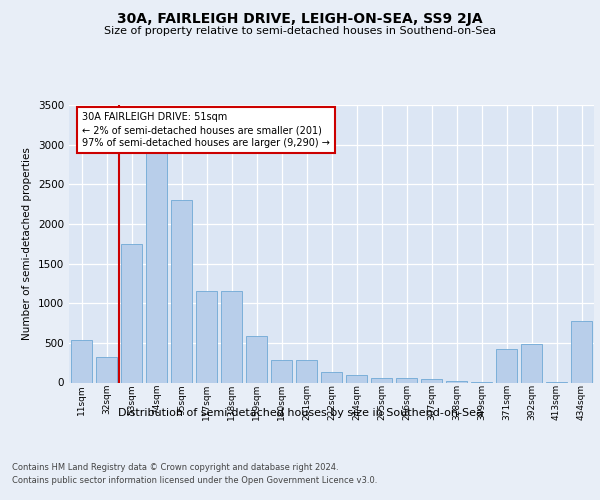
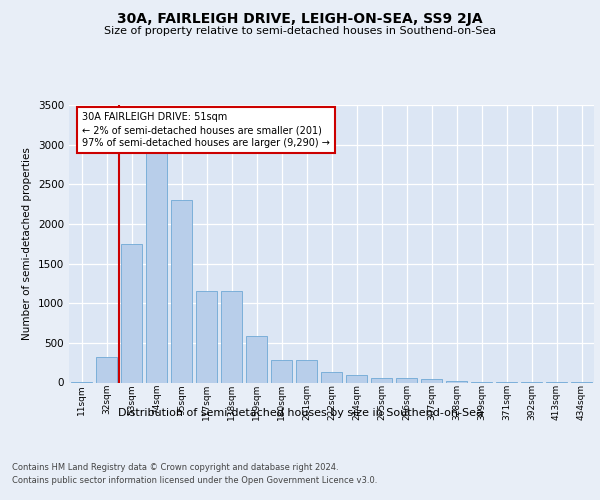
11sqm: 540 -> 10
371sqm: 420 -> 0
392sqm: 480 -> 0
434sqm: 780 -> 0
